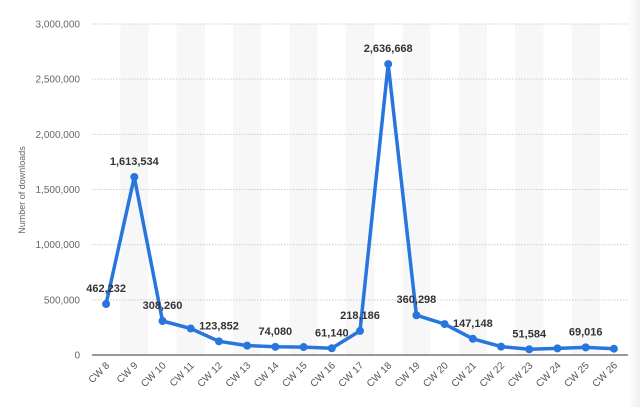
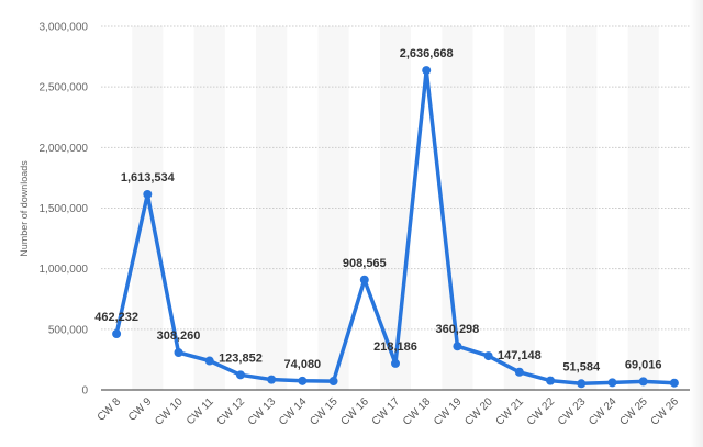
CW 16: 61,140 -> 908,565
